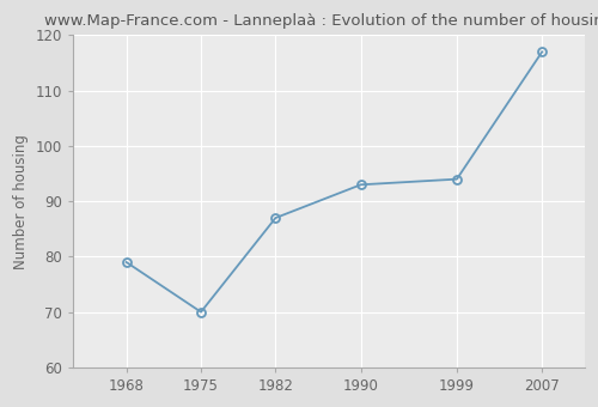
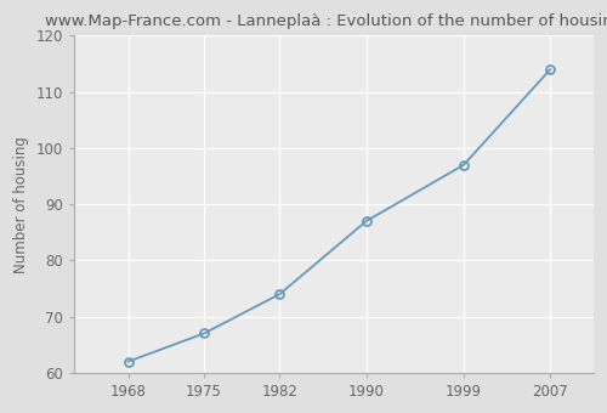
1968: 79 -> 62
1975: 70 -> 67
1982: 87 -> 74
1990: 93 -> 87
1999: 94 -> 97
2007: 117 -> 114
